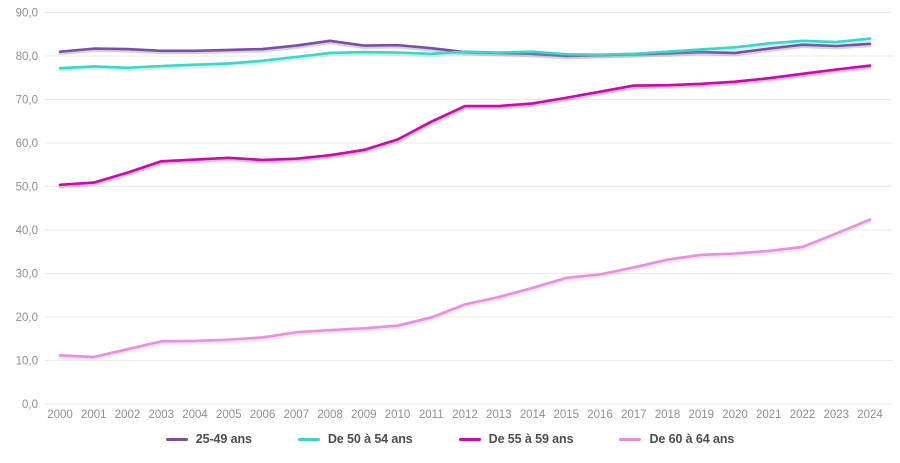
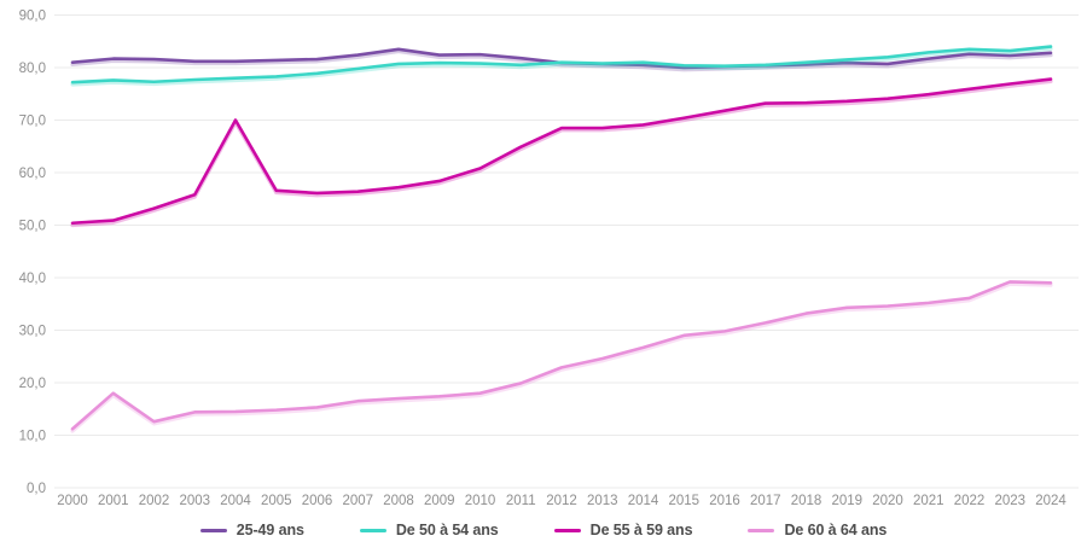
De 60 à 64 ans/2001: 11 -> 18
De 55 à 59 ans/2004: 56 -> 70
De 60 à 64 ans/2024: 42 -> 39
